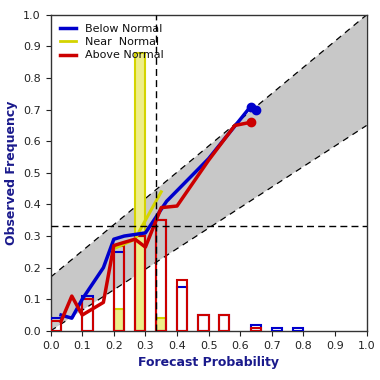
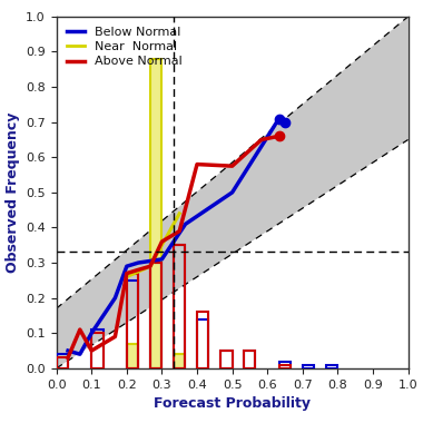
Above Normal/0.3: 0.265 -> 0.360
Above Normal/0.4: 0.395 -> 0.580
Below Normal/0.5: 0.545 -> 0.500
Above Normal/0.5: 0.540 -> 0.575
